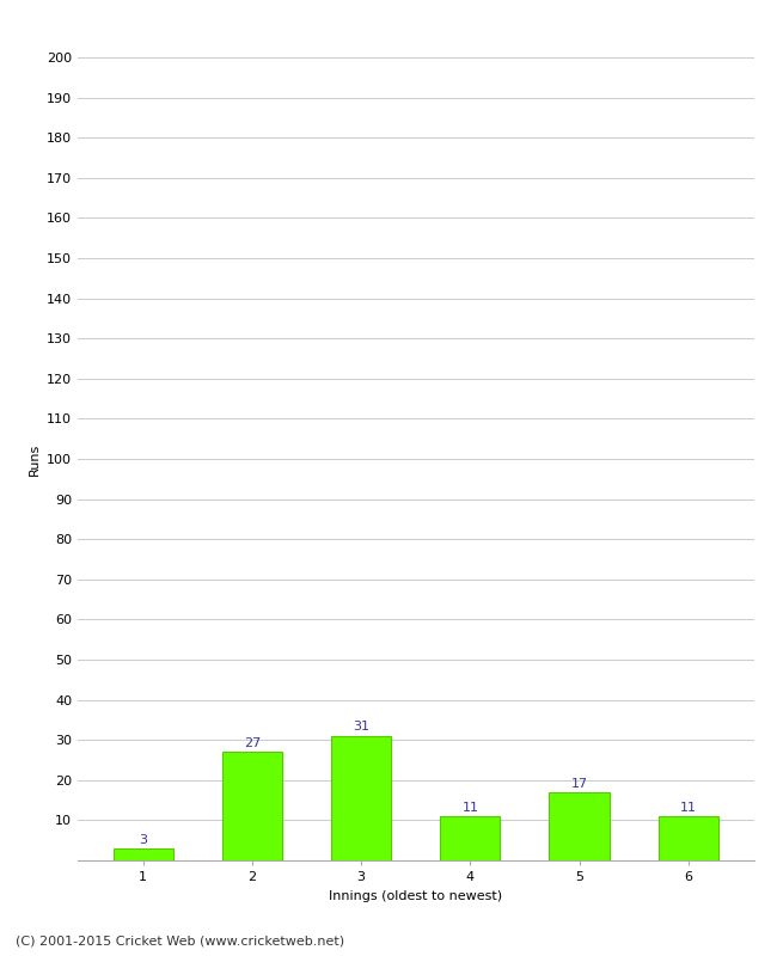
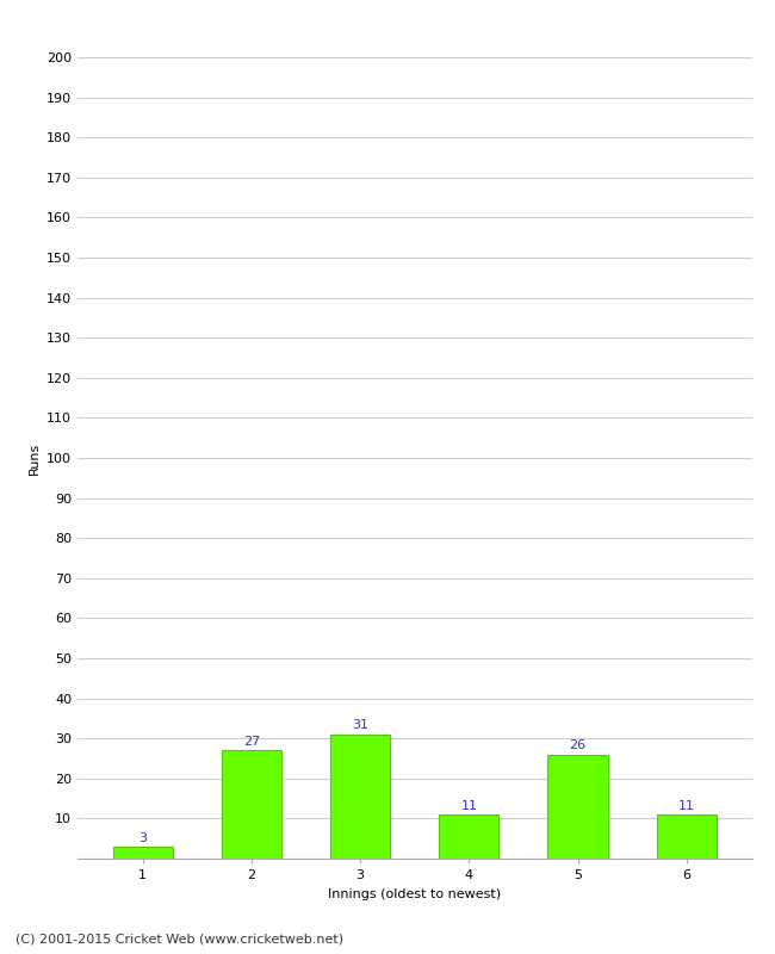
5: 17 -> 26
